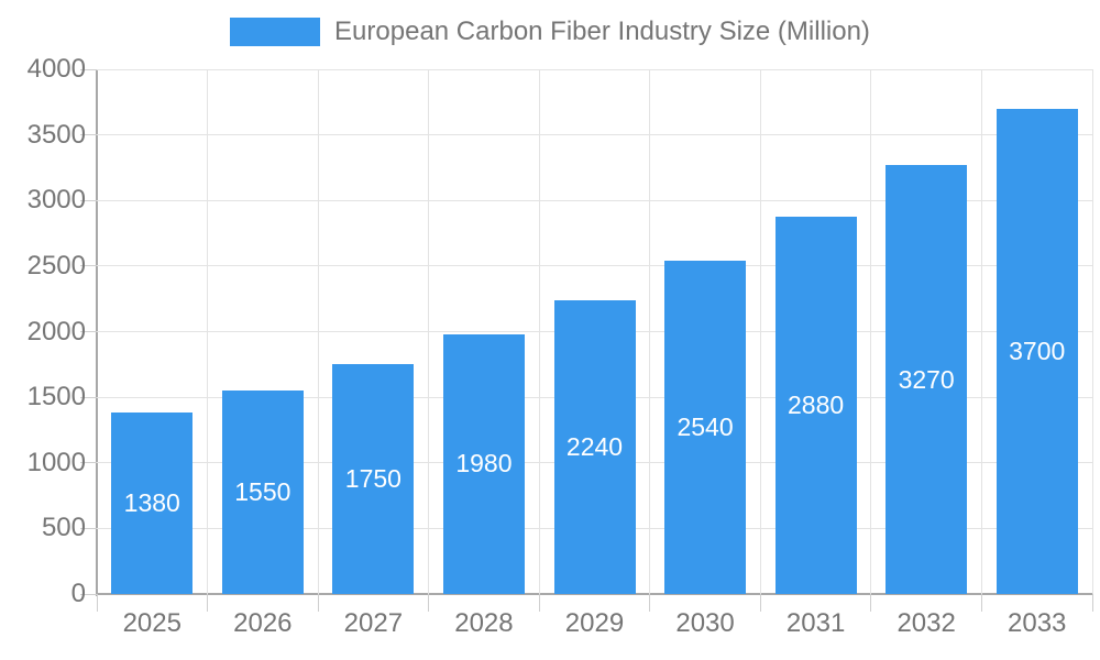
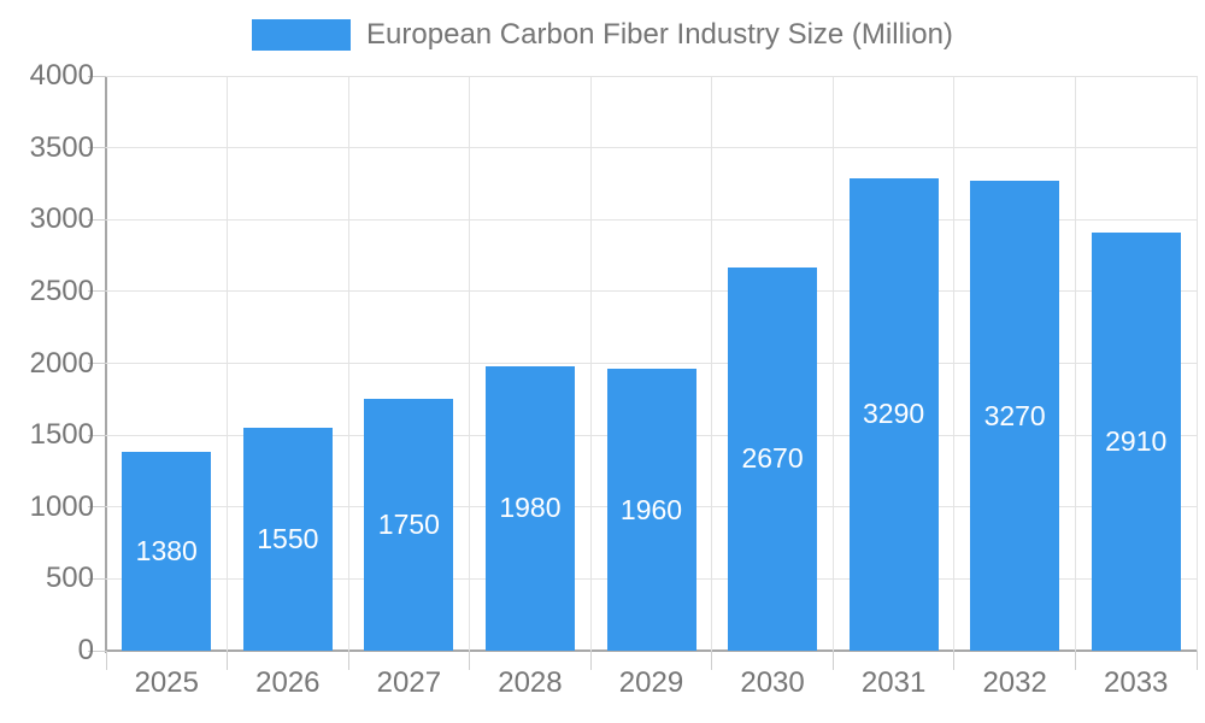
2029: 2240 -> 1960
2030: 2540 -> 2670
2031: 2880 -> 3290
2033: 3700 -> 2910
